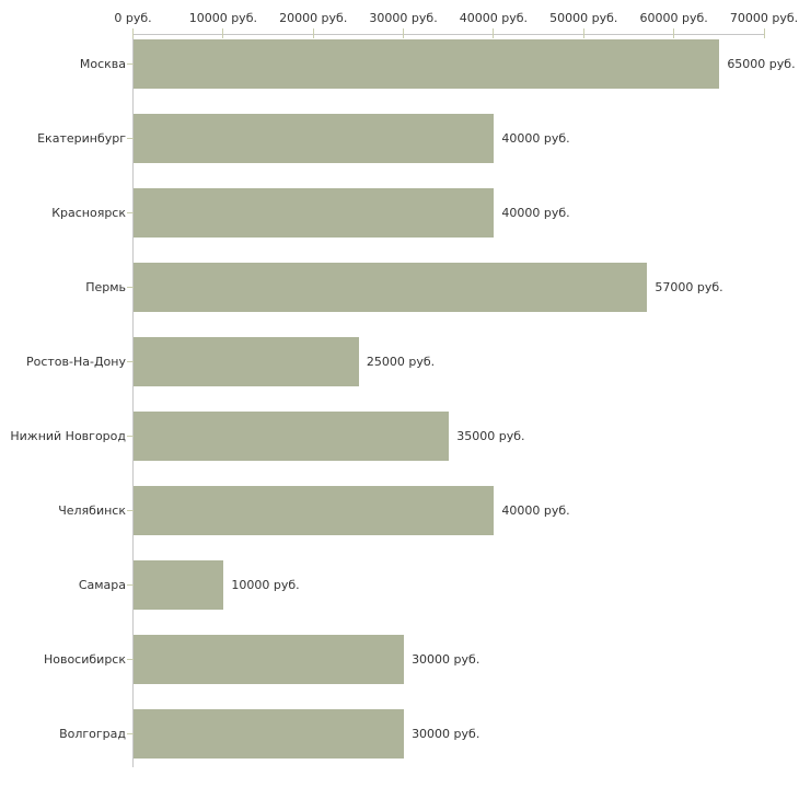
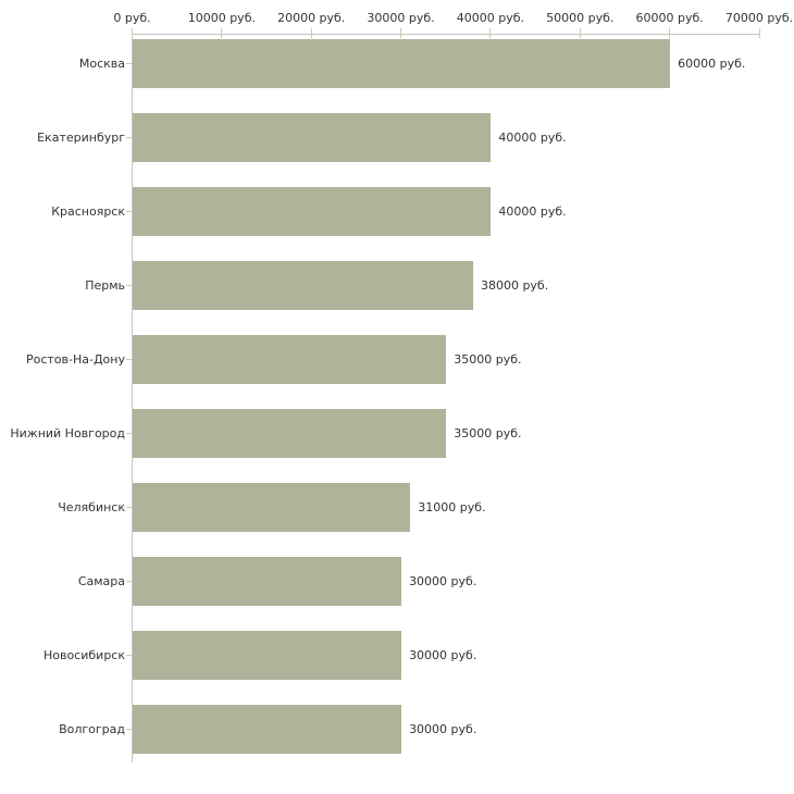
Москва: 65000 -> 60000
Пермь: 57000 -> 38000
Ростов-На-Дону: 25000 -> 35000
Челябинск: 40000 -> 31000
Самара: 10000 -> 30000
